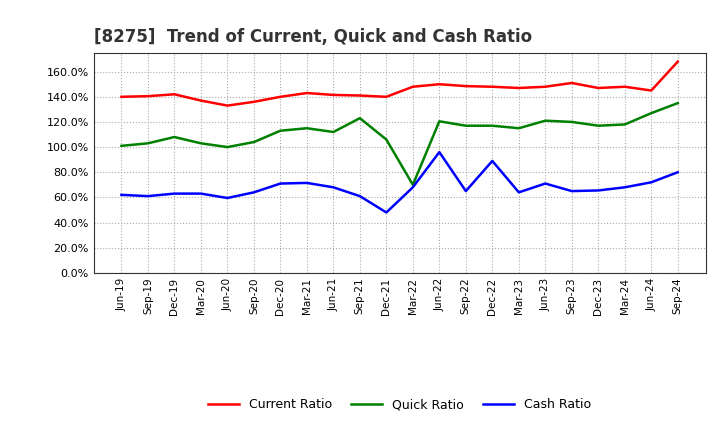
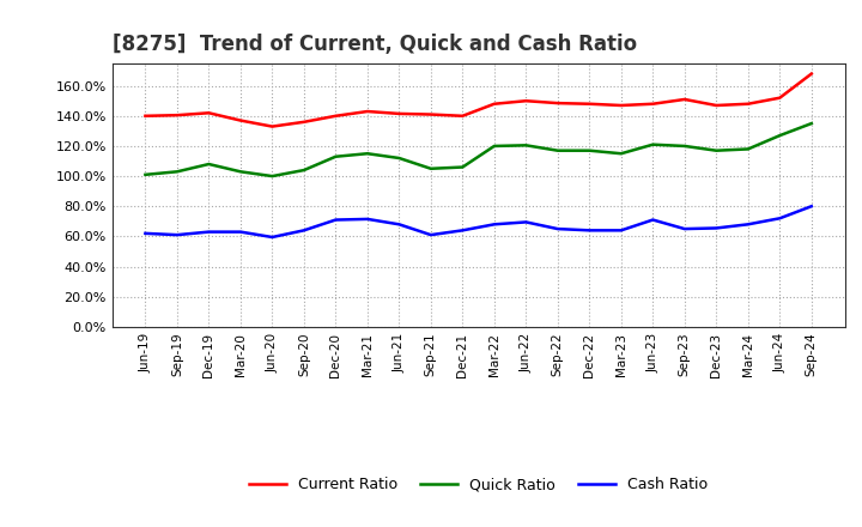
Quick Ratio/Sep-21: 123% -> 105%
Cash Ratio/Dec-21: 48% -> 64%
Quick Ratio/Mar-22: 70% -> 120%
Cash Ratio/Jun-22: 96% -> 70%
Cash Ratio/Dec-22: 89% -> 64%
Current Ratio/Jun-24: 145% -> 152%
